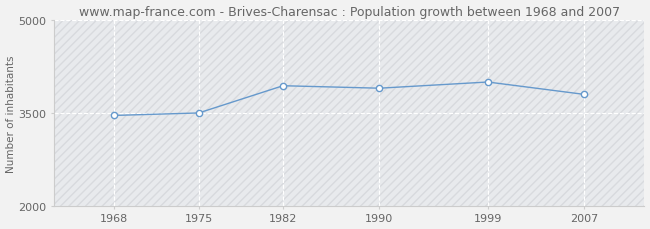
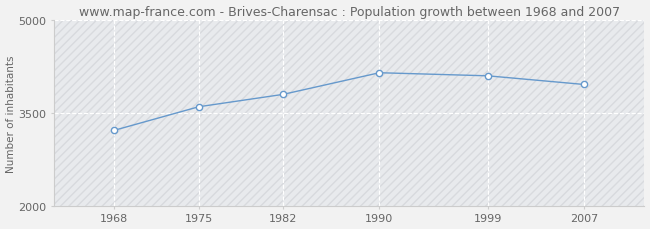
1968: 3460 -> 3220
1975: 3500 -> 3600
1982: 3940 -> 3800
1990: 3900 -> 4150
1999: 4000 -> 4100
2007: 3800 -> 3960
